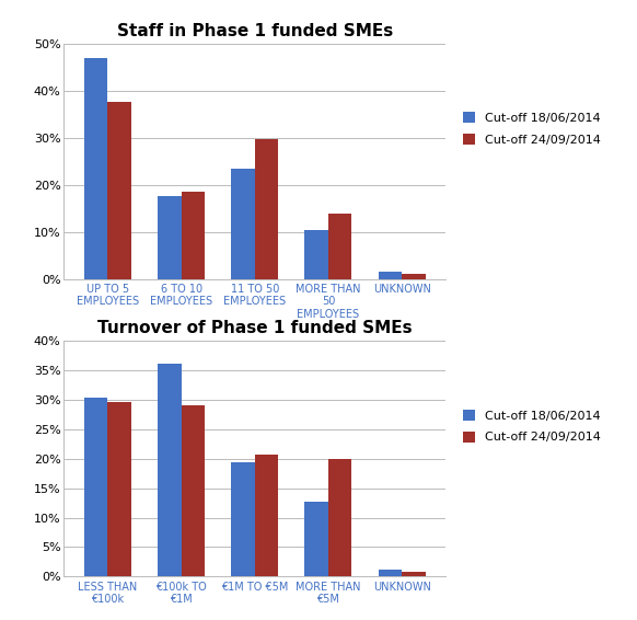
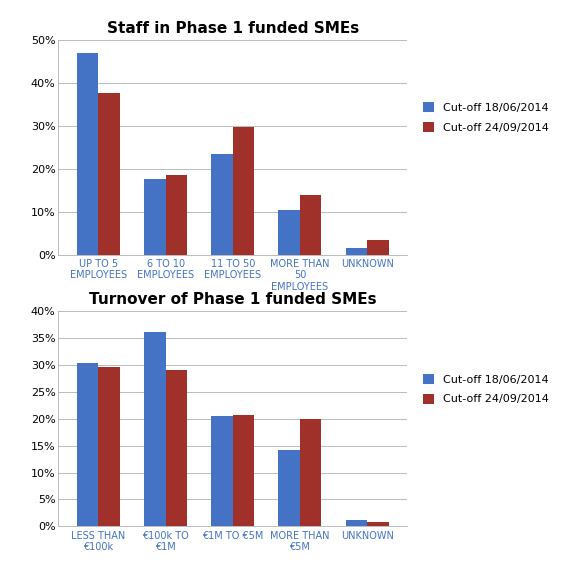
Staff in Phase 1 funded SMEs/Cut-off 24/09/2014/UNKNOWN: 1.1% -> 3.5%
Turnover of Phase 1 funded SMEs/Cut-off 18/06/2014/€1M TO €5M: 19.4% -> 20.6%
Turnover of Phase 1 funded SMEs/Cut-off 18/06/2014/MORE THAN €5M: 12.8% -> 14.2%
